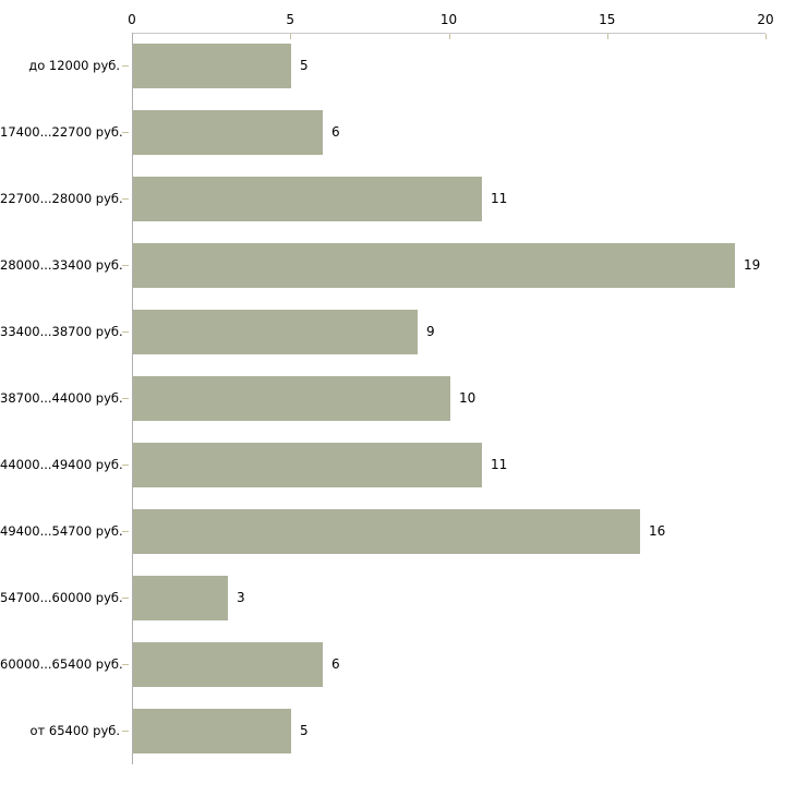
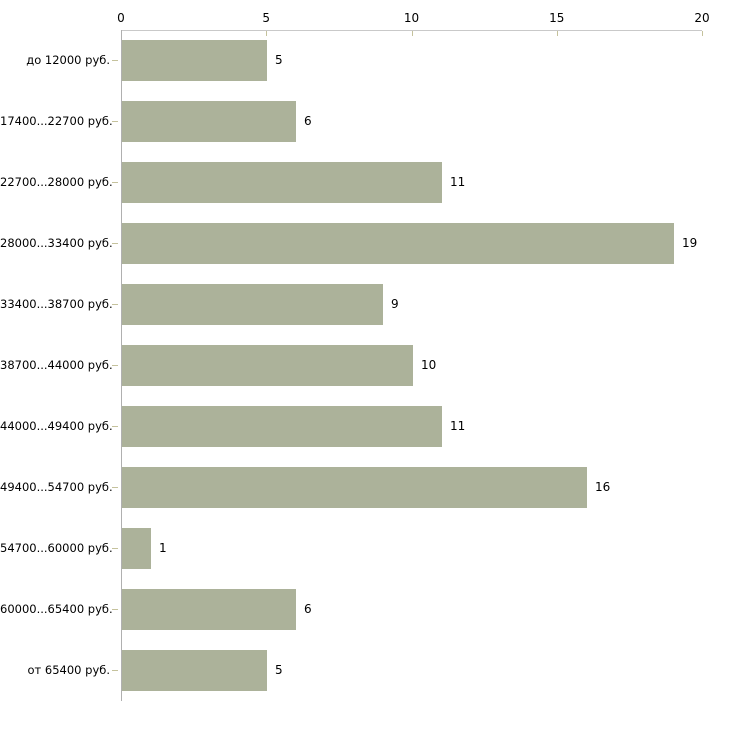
54700...60000 руб.: 3 -> 1
